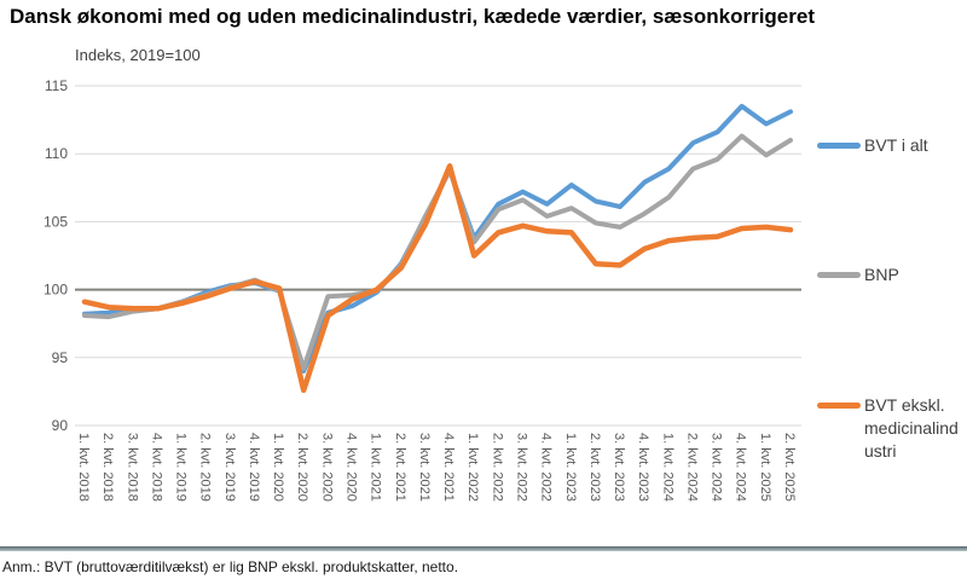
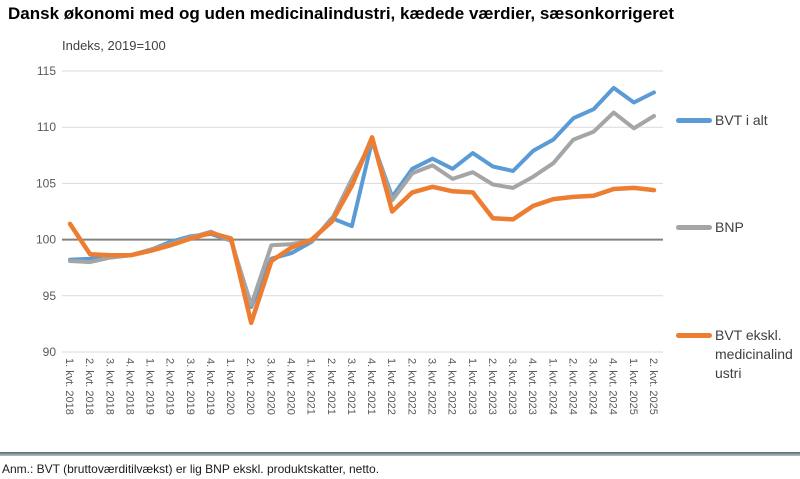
BVT ekskl. medicinalindustri/1. kvt. 2018: 99.1 -> 101.4
BVT i alt/3. kvt. 2021: 105.3 -> 101.2
